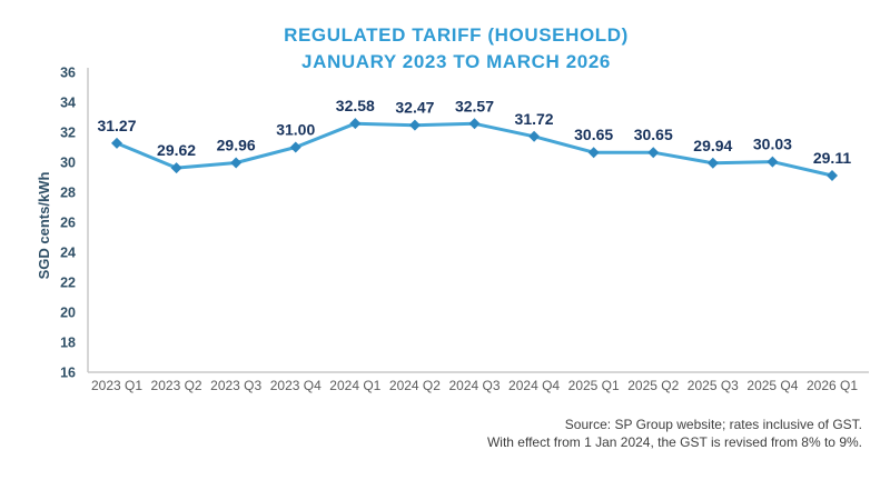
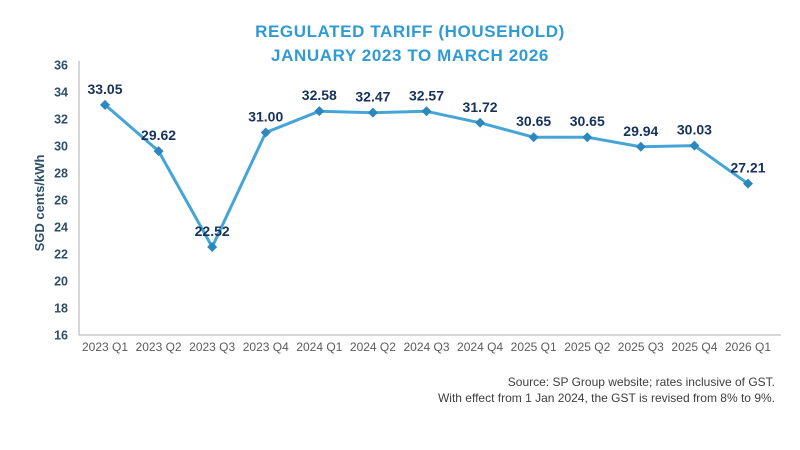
2023 Q1: 31.27 -> 33.05
2023 Q3: 29.96 -> 22.52
2026 Q1: 29.11 -> 27.21
